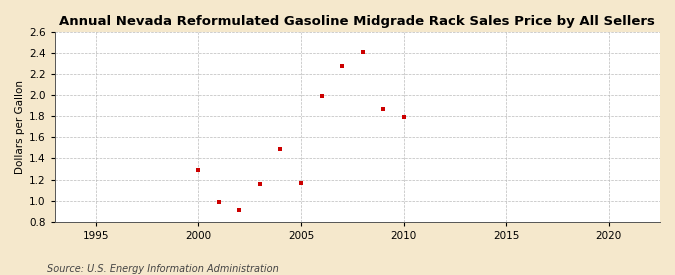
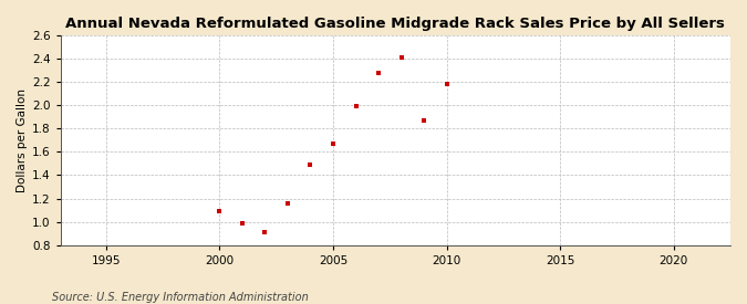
2000: 1.29 -> 1.09
2005: 1.17 -> 1.67
2010: 1.79 -> 2.18
